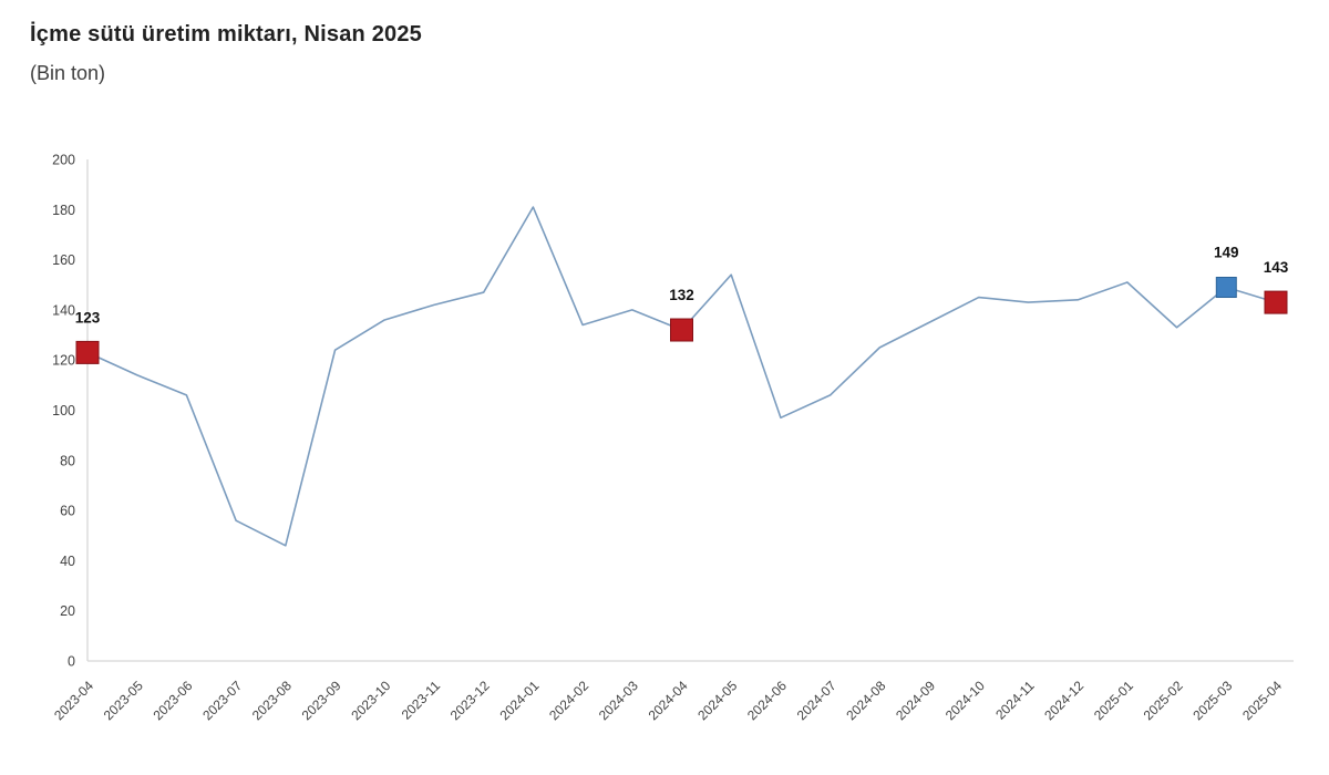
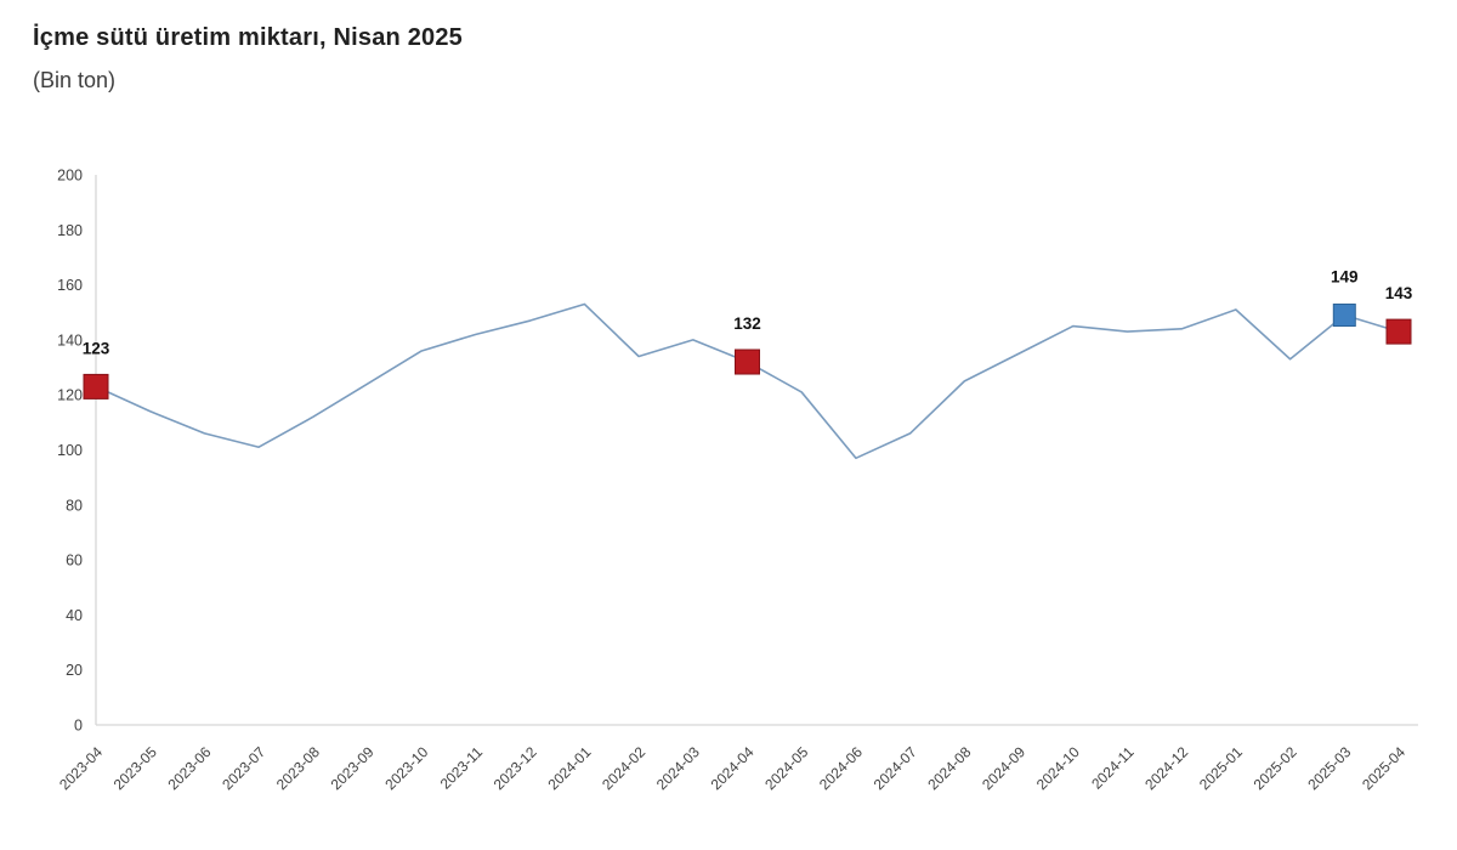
2023-07: 56 -> 101
2023-08: 46 -> 112
2024-01: 181 -> 153
2024-05: 154 -> 121
